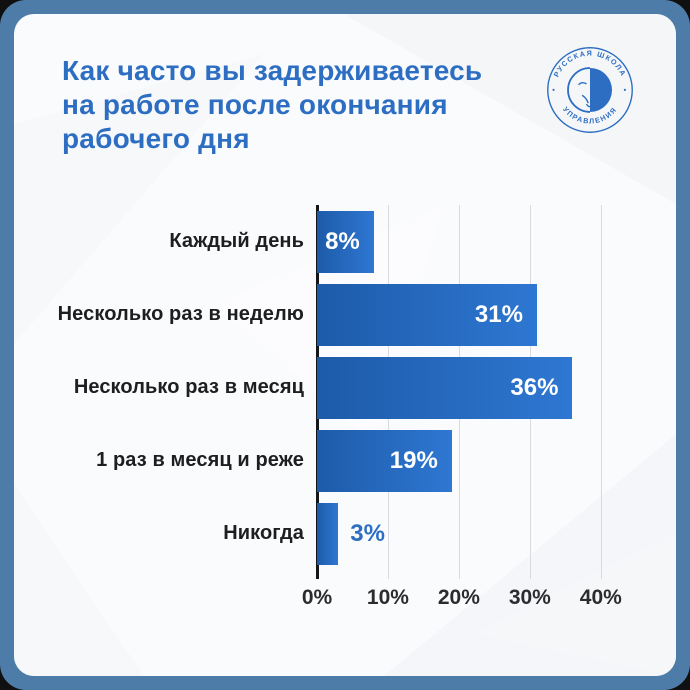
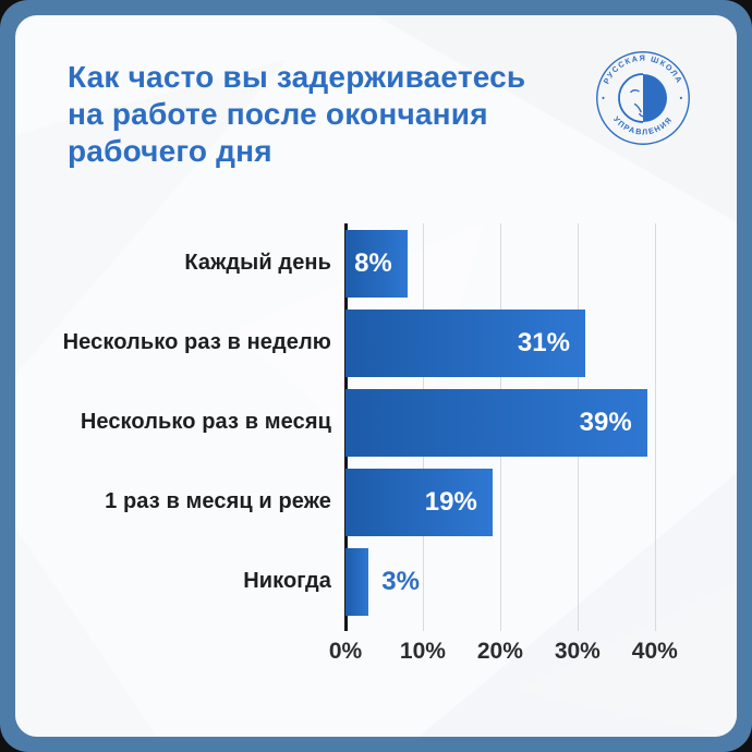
Несколько раз в месяц: 36% -> 39%
